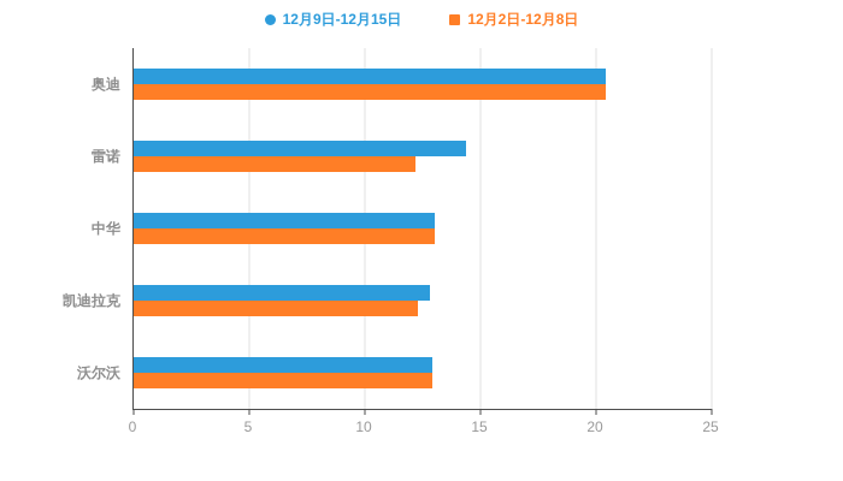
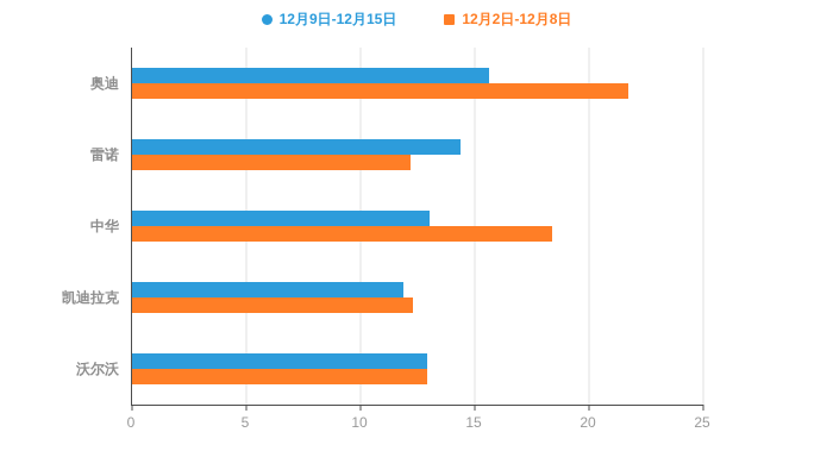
12月9日-12月15日/奥迪: 20.4 -> 15.6
12月2日-12月8日/奥迪: 20.4 -> 21.7
12月2日-12月8日/中华: 13.0 -> 18.4
12月9日-12月15日/凯迪拉克: 12.8 -> 11.9
